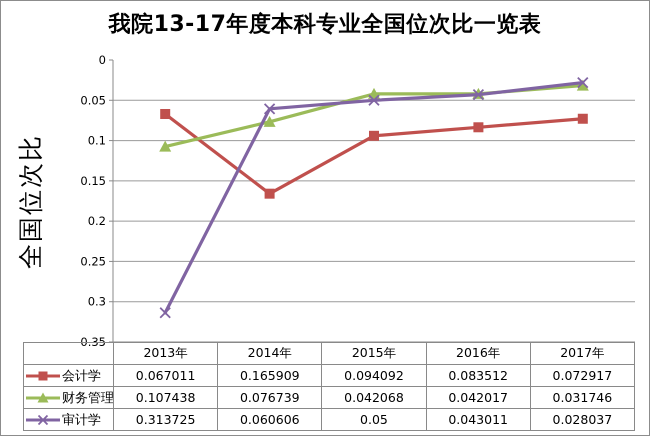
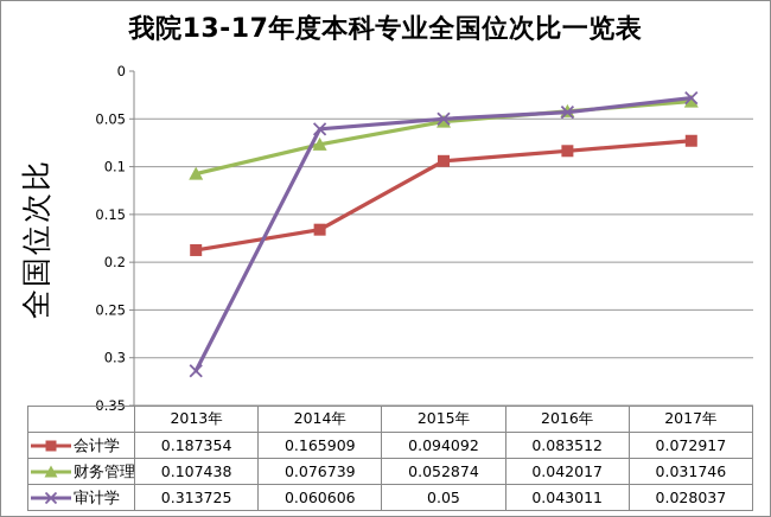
会计学/2013年: 0.067011 -> 0.187354
财务管理/2015年: 0.042068 -> 0.052874
